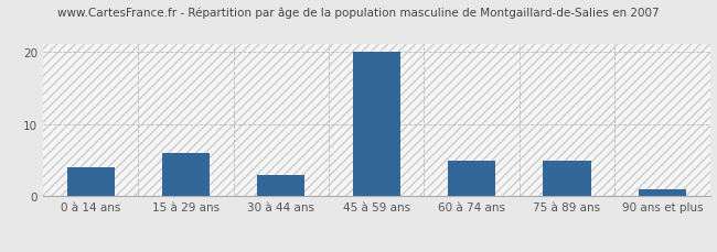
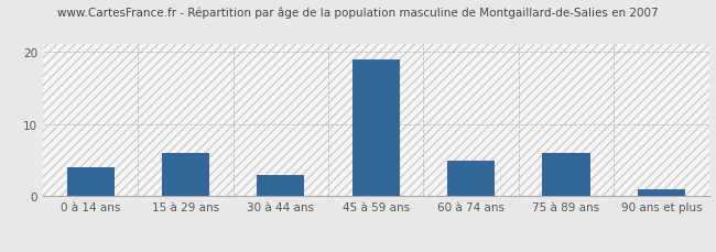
45 à 59 ans: 20 -> 19
75 à 89 ans: 5 -> 6
